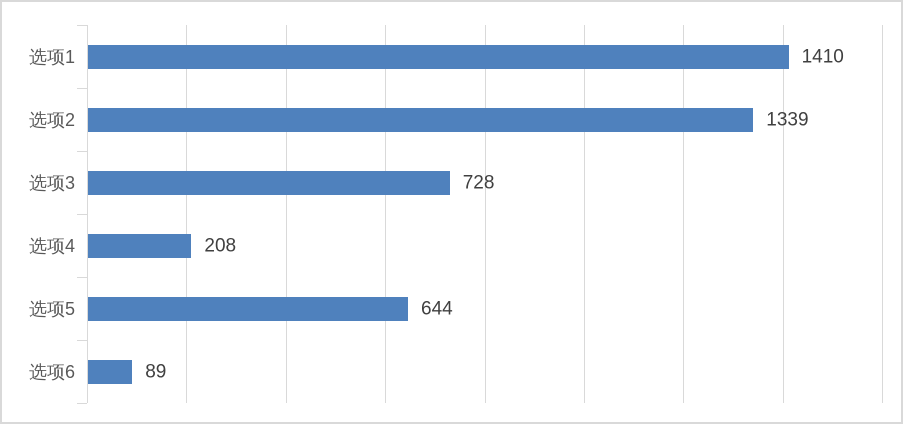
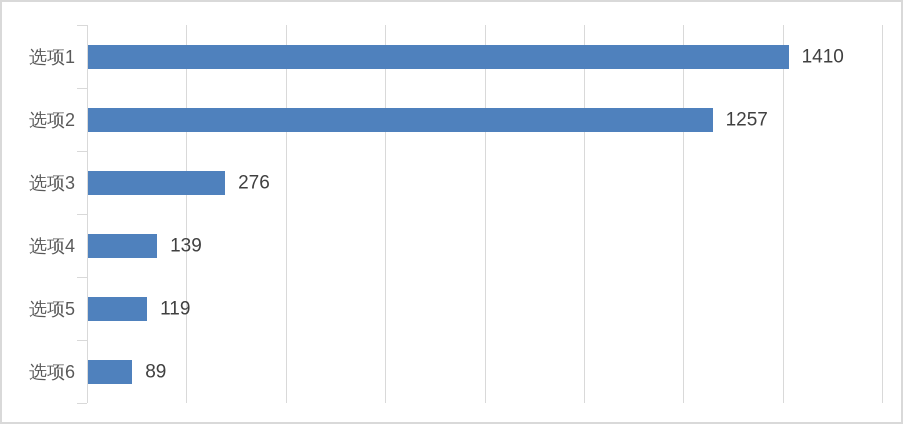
选项2: 1339 -> 1257
选项3: 728 -> 276
选项4: 208 -> 139
选项5: 644 -> 119
